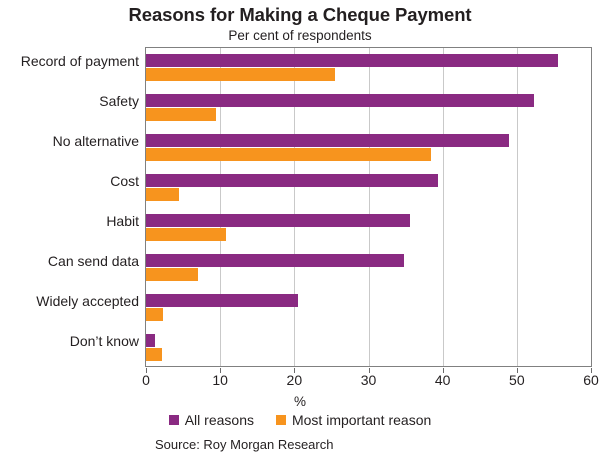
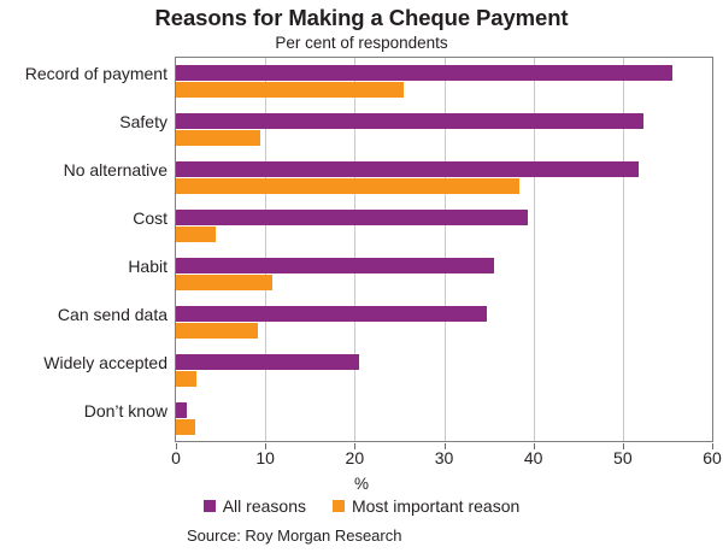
All reasons/No alternative: 49 -> 52
Most important reason/Can send data: 7 -> 9
